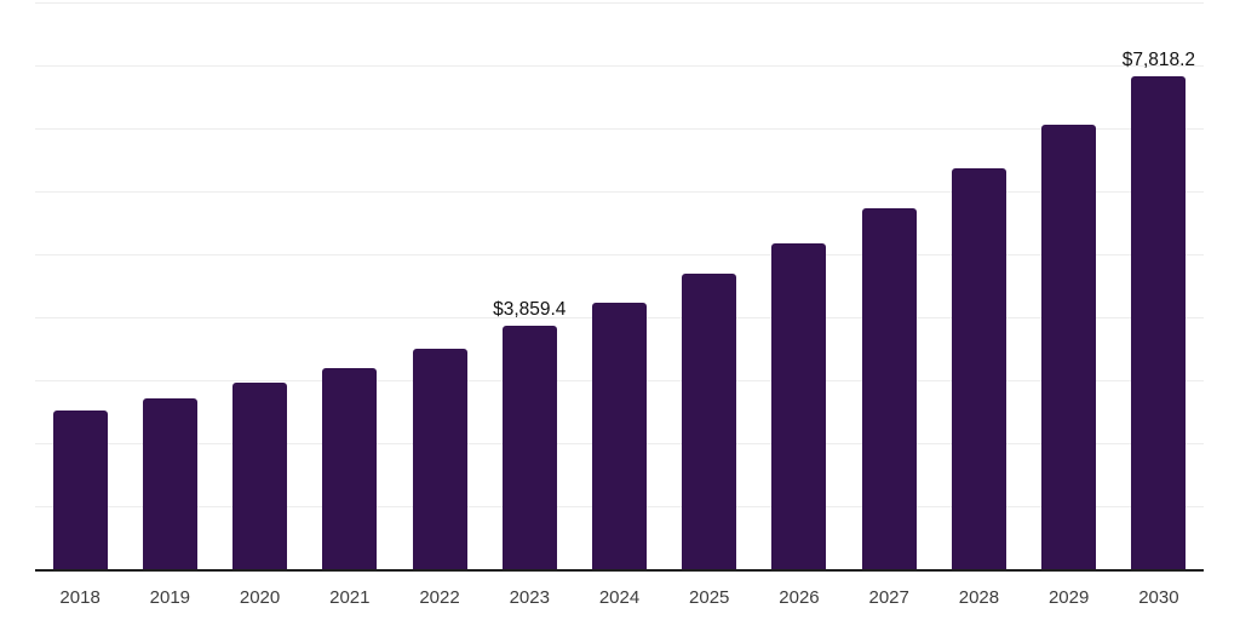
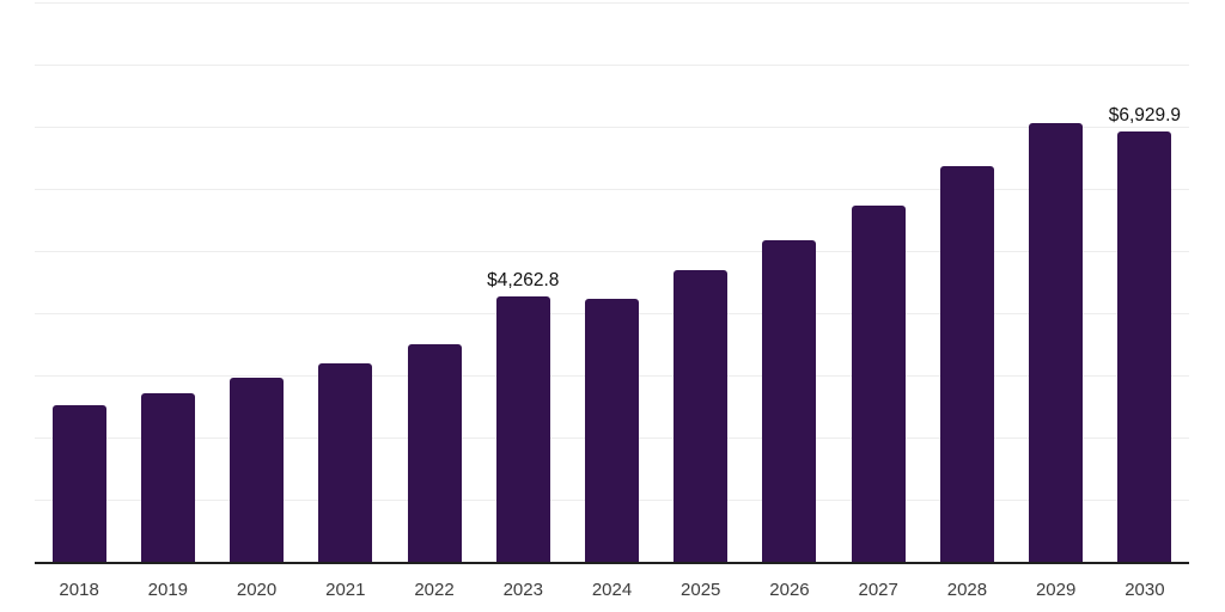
2023: $3,859.4 -> $4,262.8
2030: $7,818.2 -> $6,929.9
